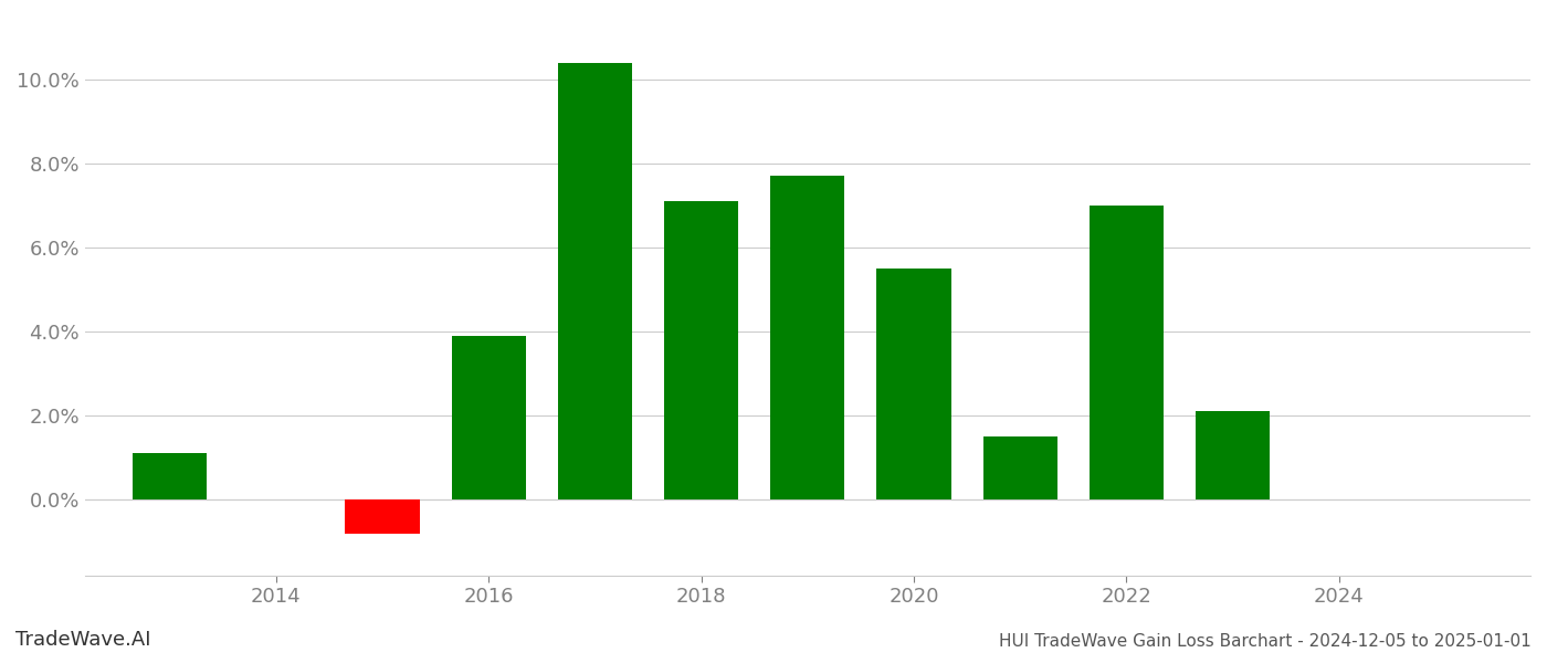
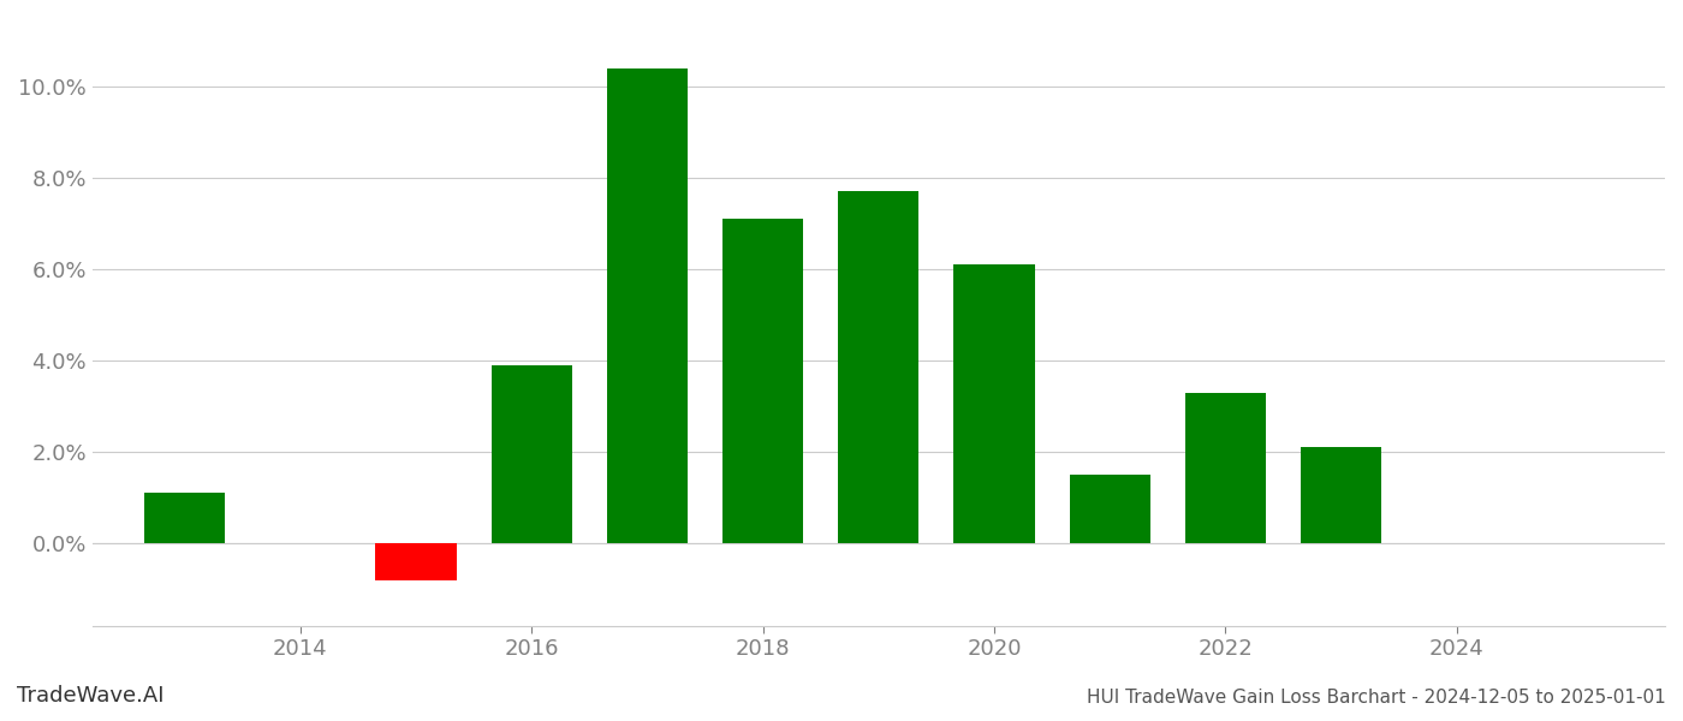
2020: 5.5% -> 6.1%
2022: 7.0% -> 3.3%
